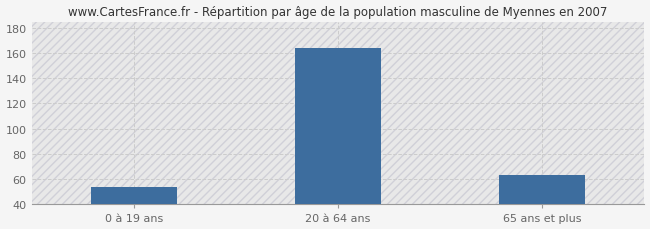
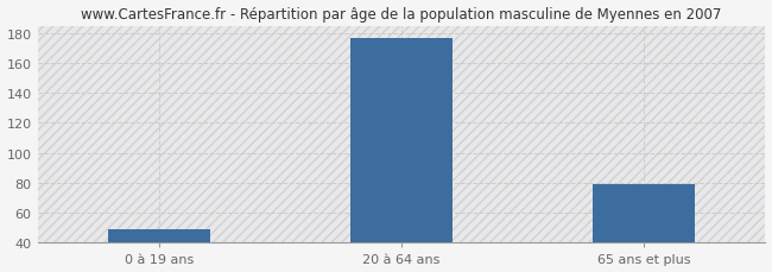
0 à 19 ans: 54 -> 49
20 à 64 ans: 164 -> 177
65 ans et plus: 63 -> 79
